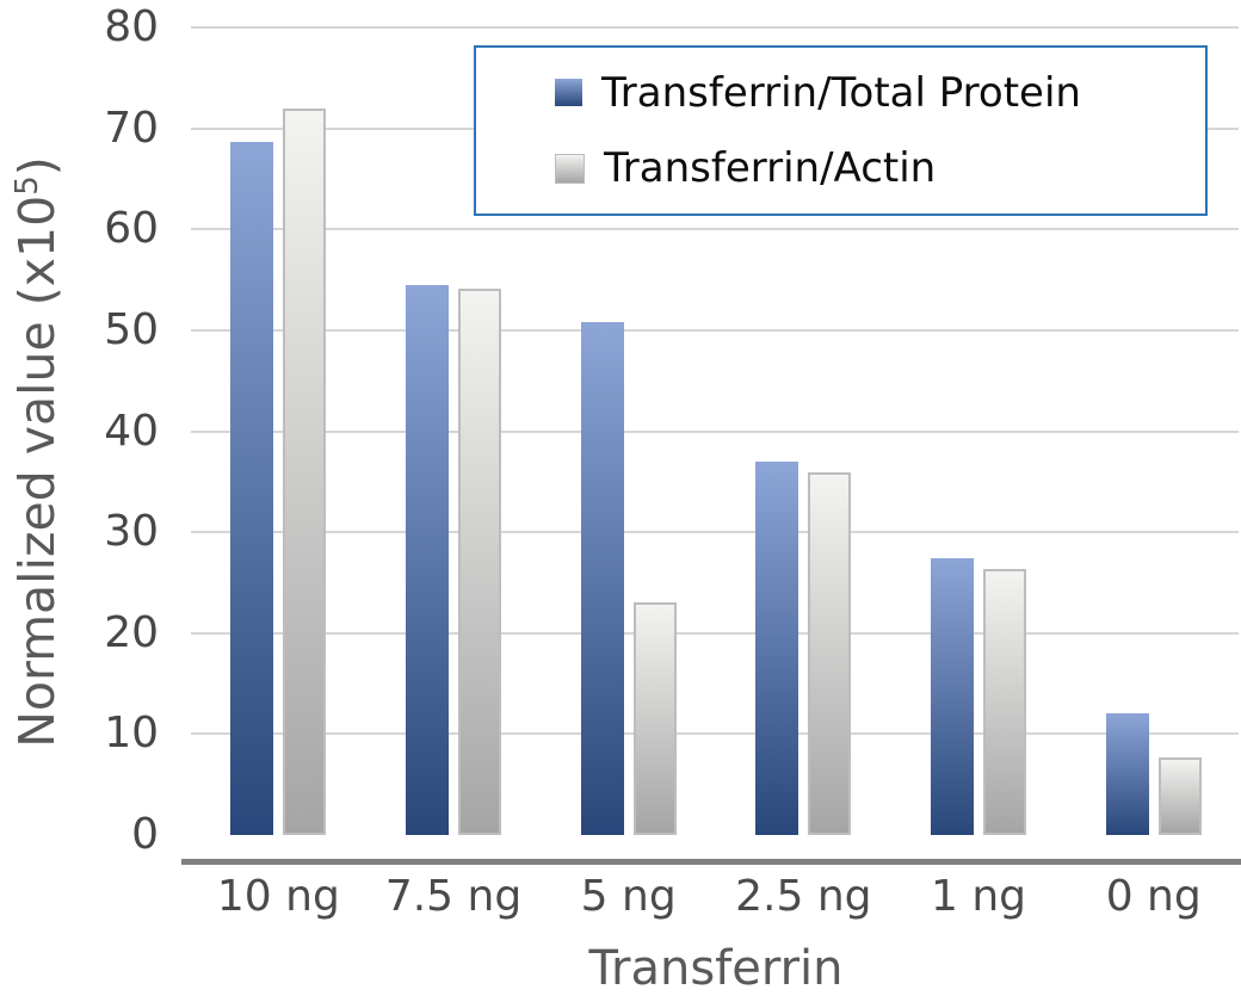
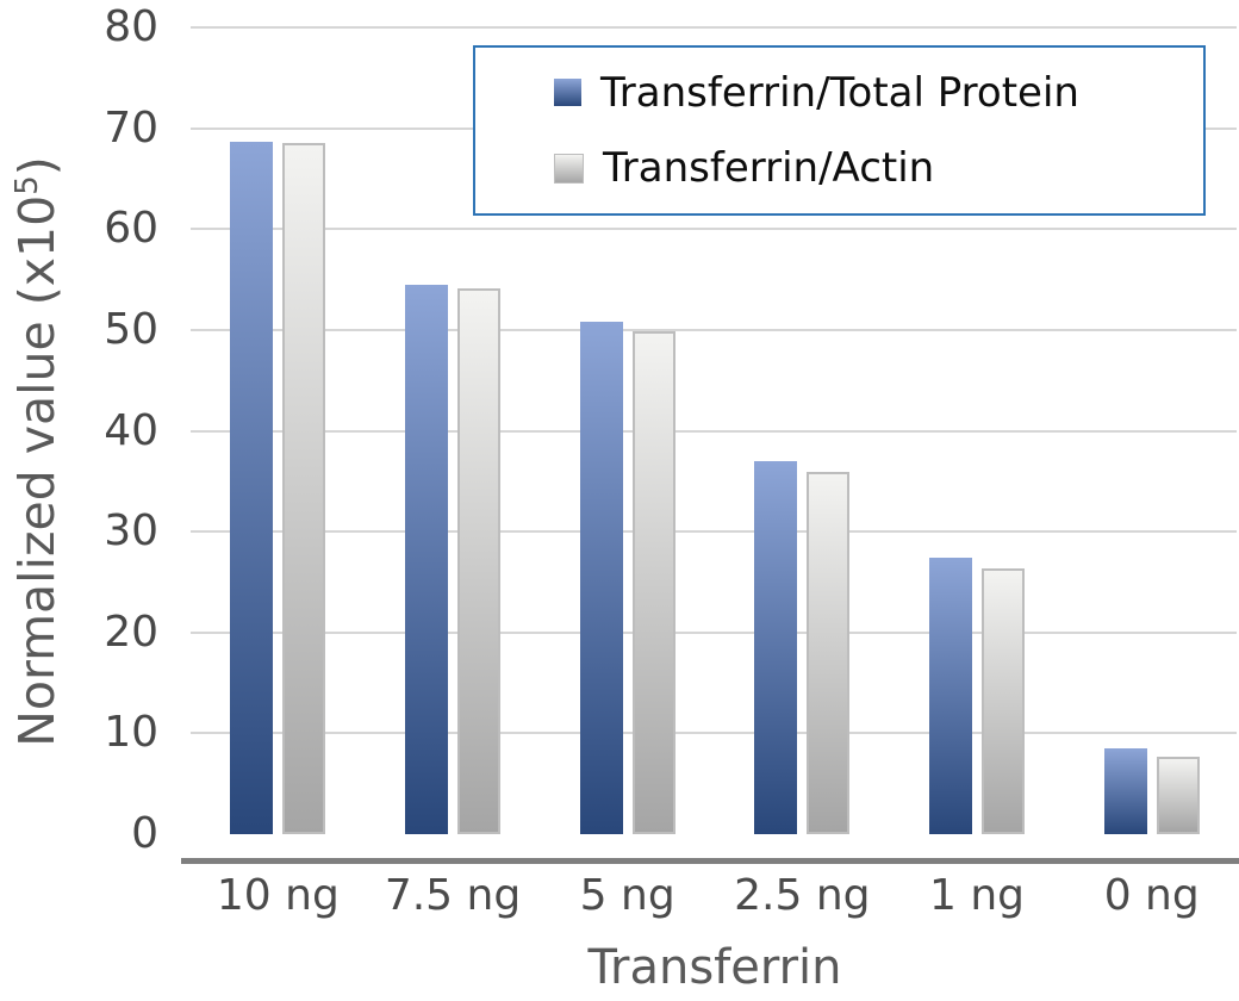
Transferrin/Actin/10 ng: 72 -> 68
Transferrin/Actin/5 ng: 23 -> 50
Transferrin/Total Protein/0 ng: 12 -> 8
